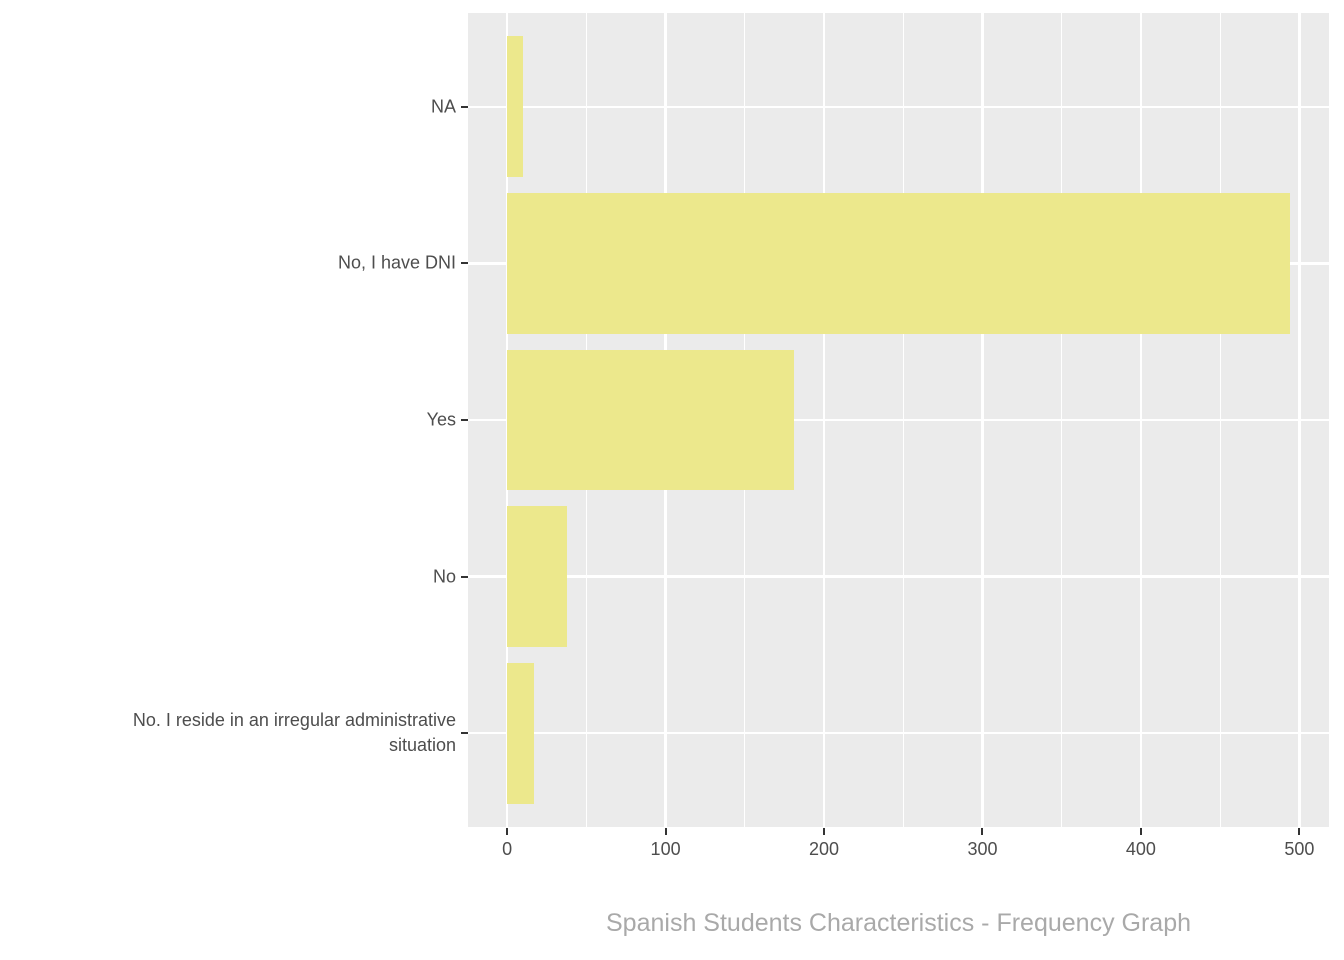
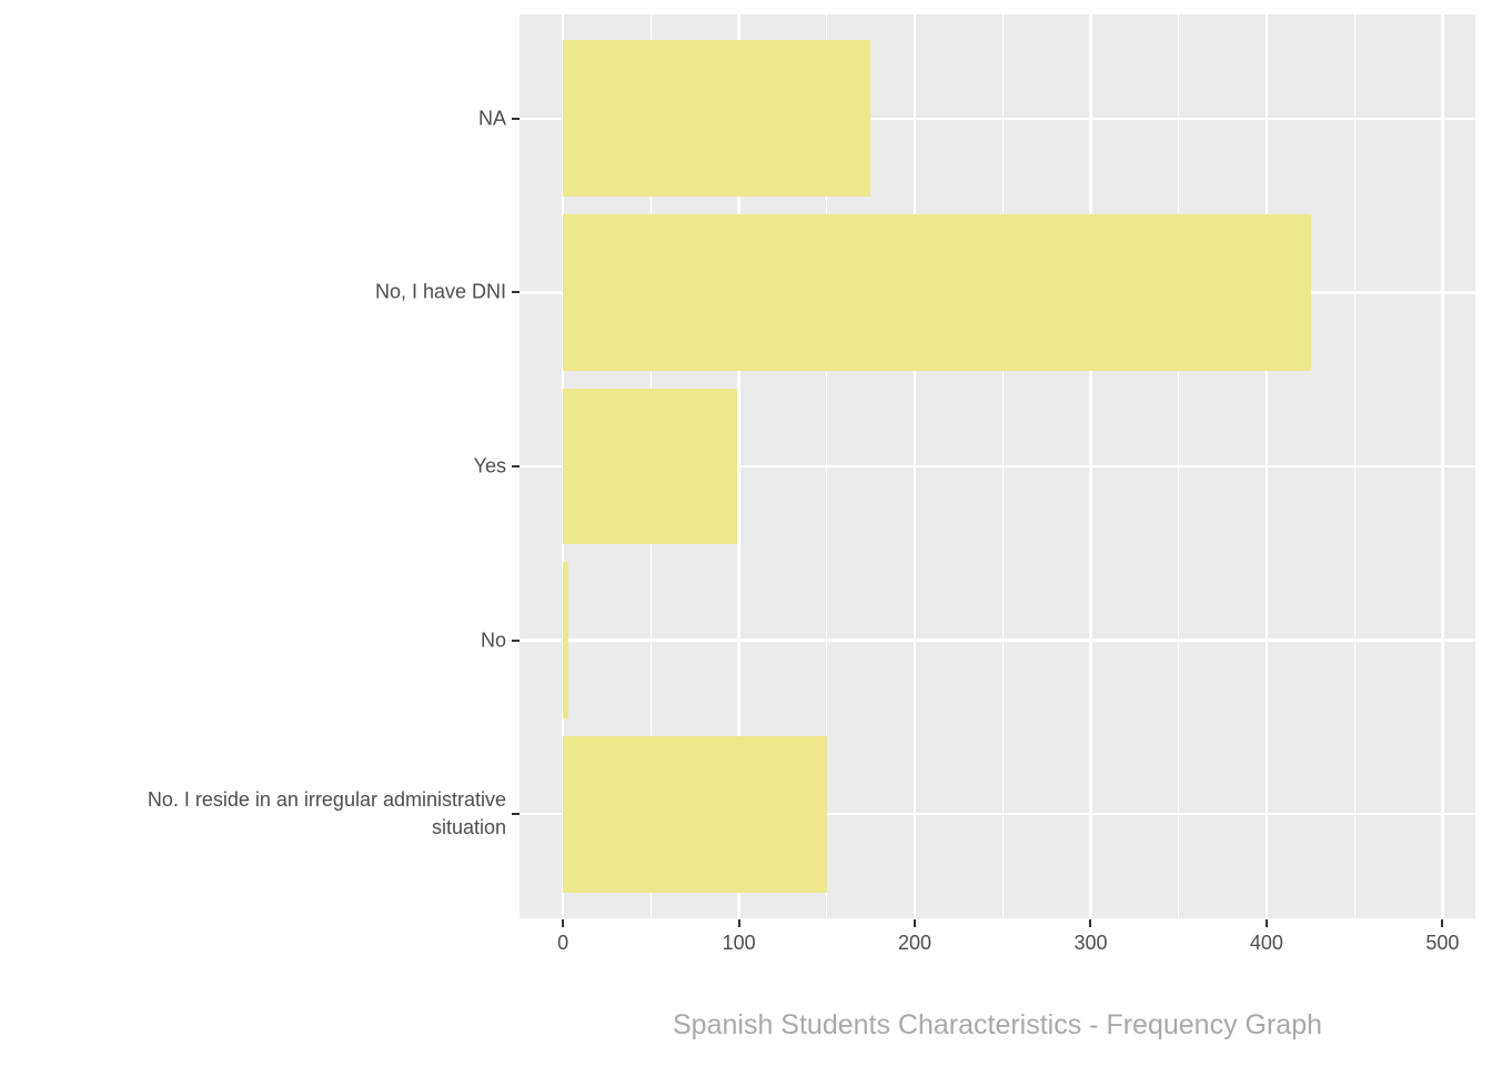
NA: 10 -> 175
No, I have DNI: 494 -> 425
Yes: 181 -> 99
No: 38 -> 3
No. I reside in an irregular administrative situation: 17 -> 150
